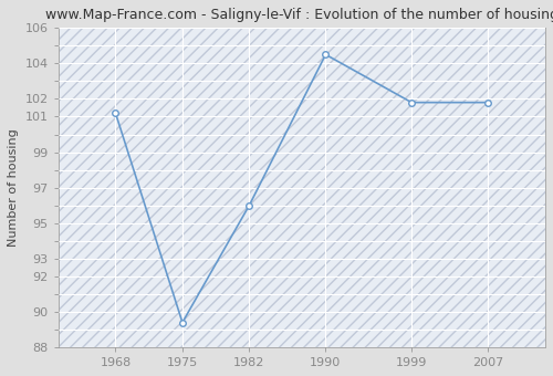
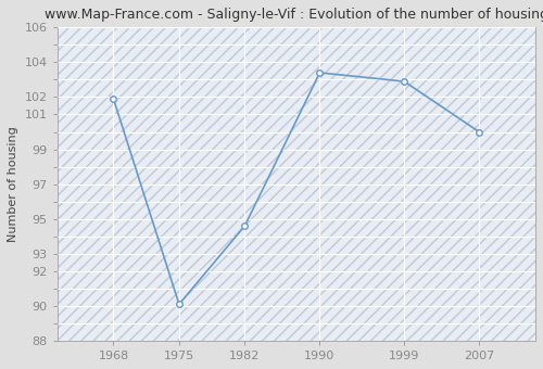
1968: 101.2 -> 101.9
1975: 89.4 -> 90.1
1982: 96.0 -> 94.6
1990: 104.5 -> 103.4
1999: 101.8 -> 102.9
2007: 101.8 -> 100.0
